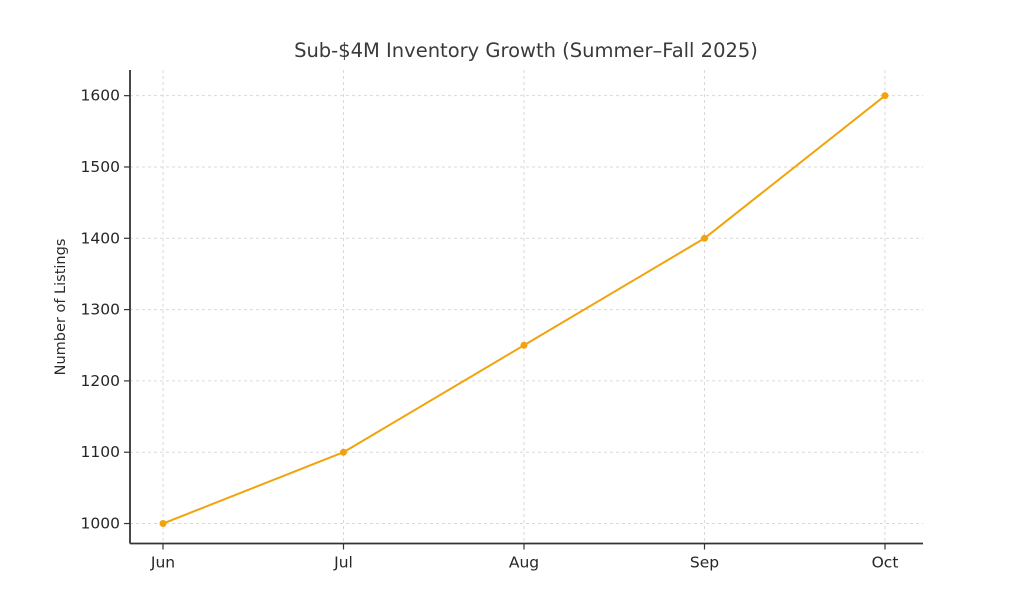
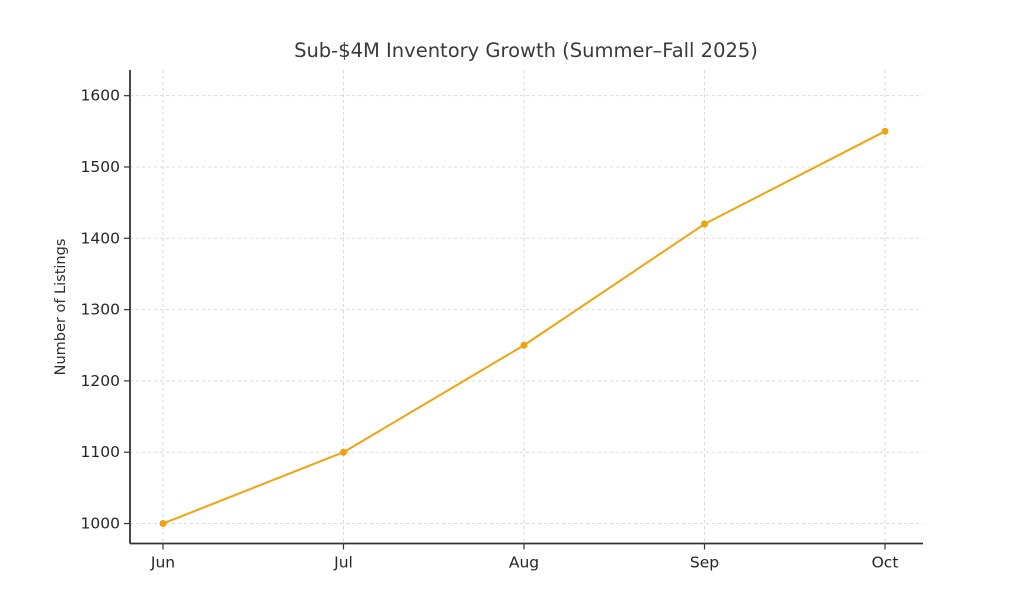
Sep: 1400 -> 1420
Oct: 1600 -> 1550
